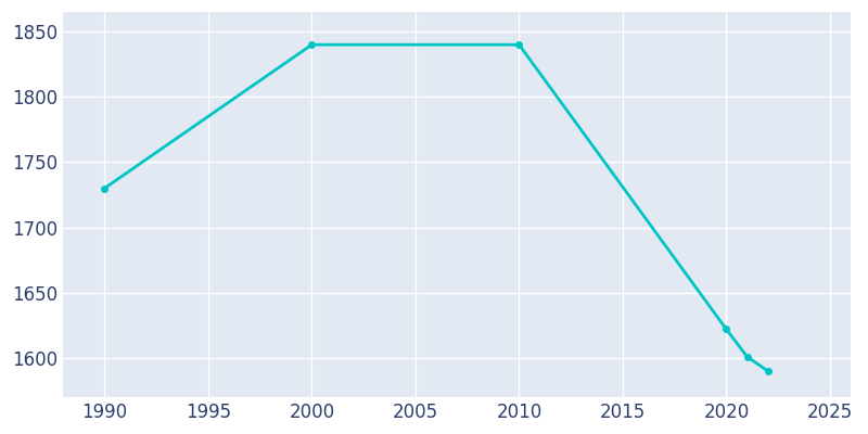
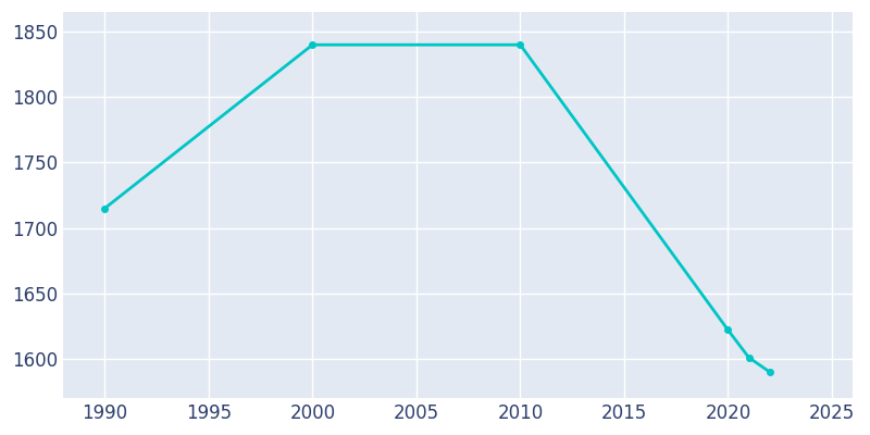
1990: 1730 -> 1715
